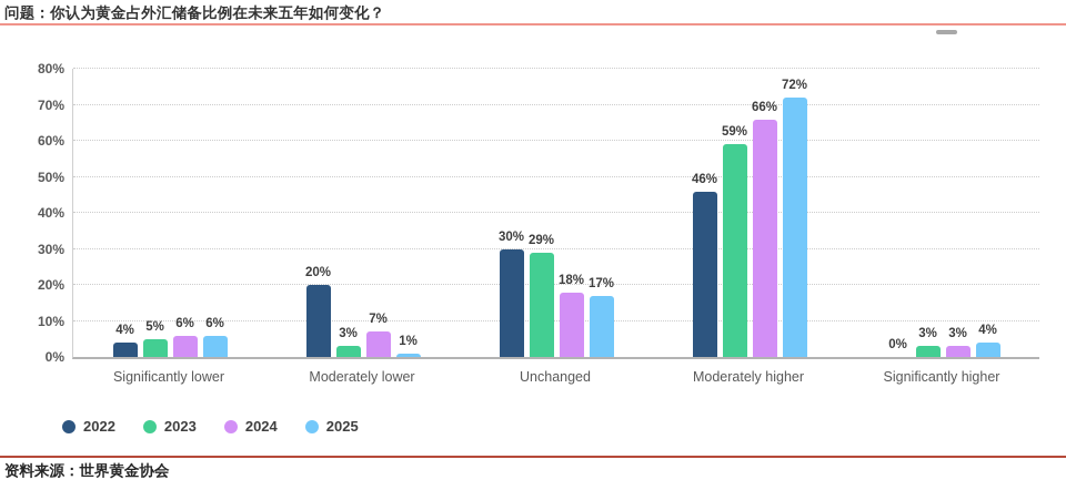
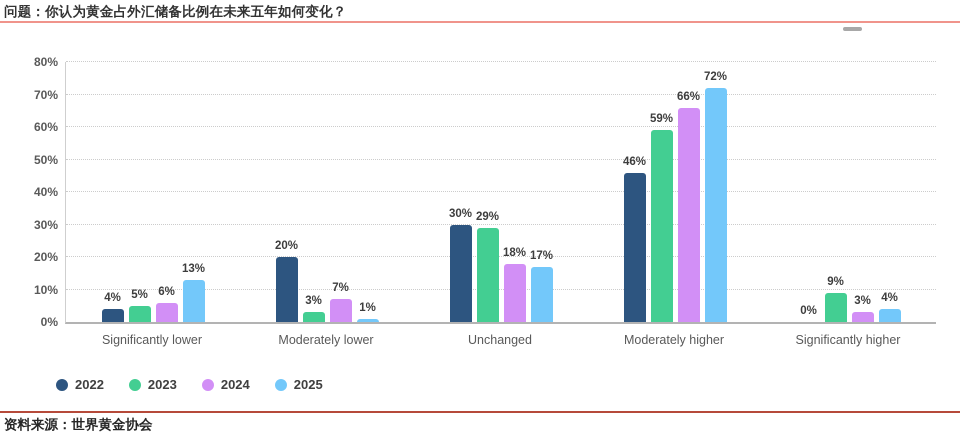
2025/Significantly lower: 6% -> 13%
2023/Significantly higher: 3% -> 9%
